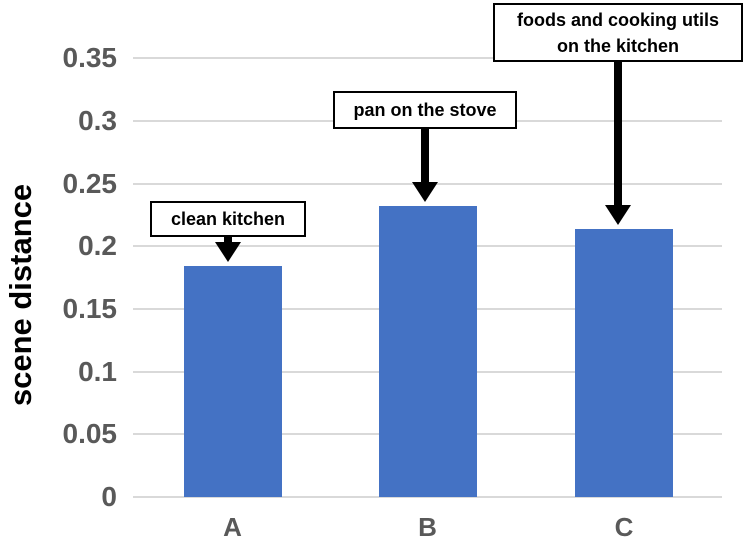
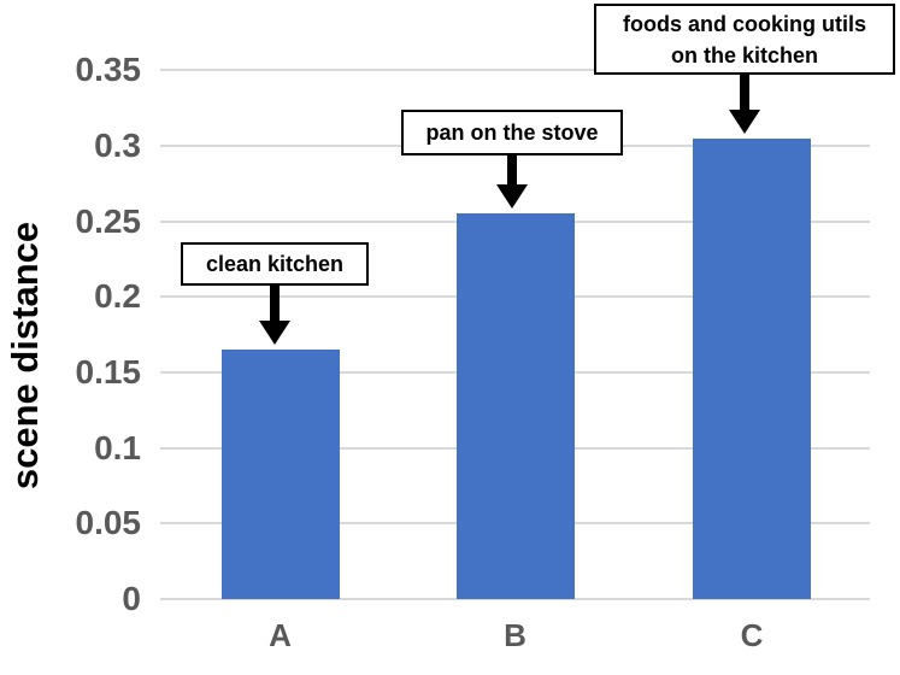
A: 0.184 -> 0.165
B: 0.232 -> 0.255
C: 0.214 -> 0.305
